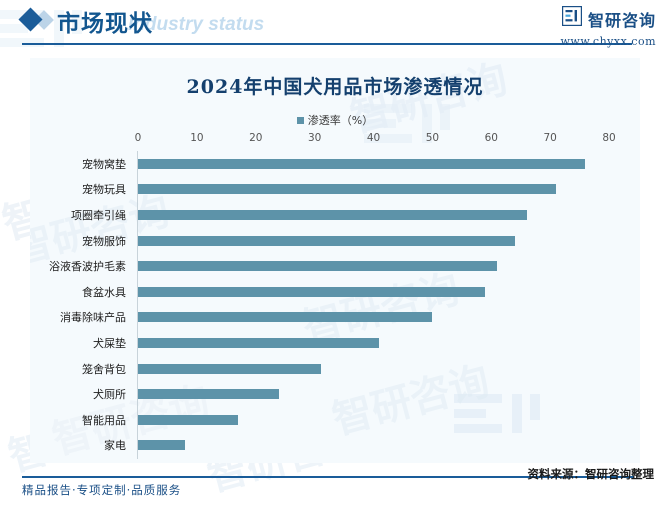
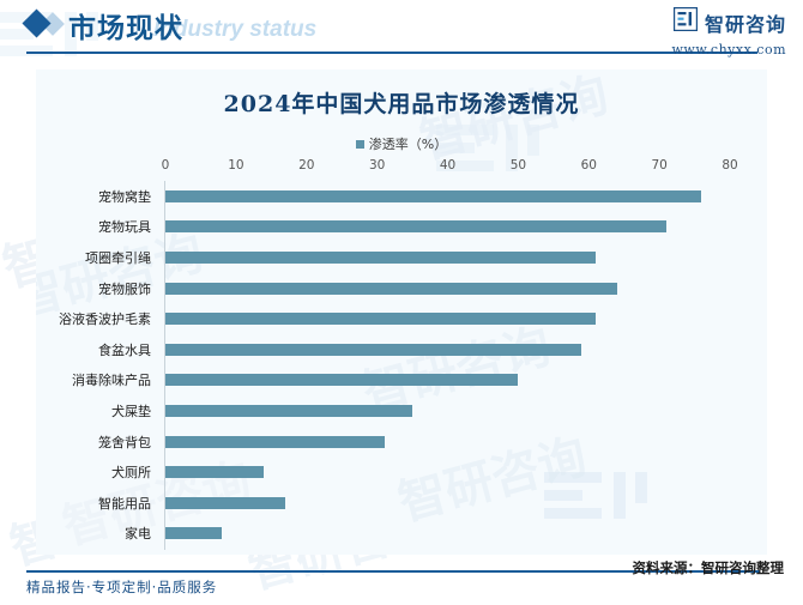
项圈牵引绳: 66 -> 61
犬屎垫: 41 -> 35
犬厕所: 24 -> 14
